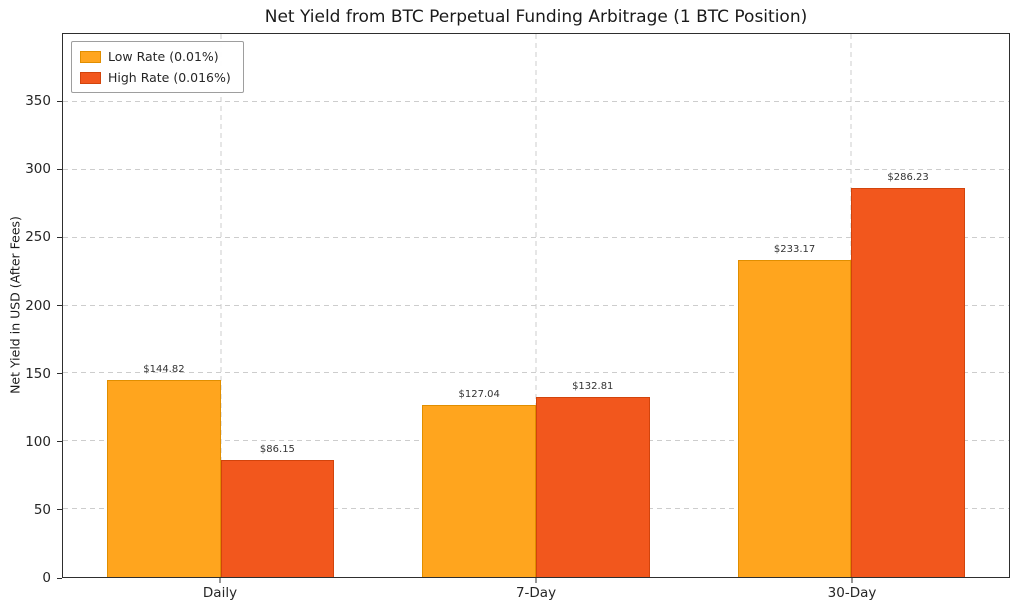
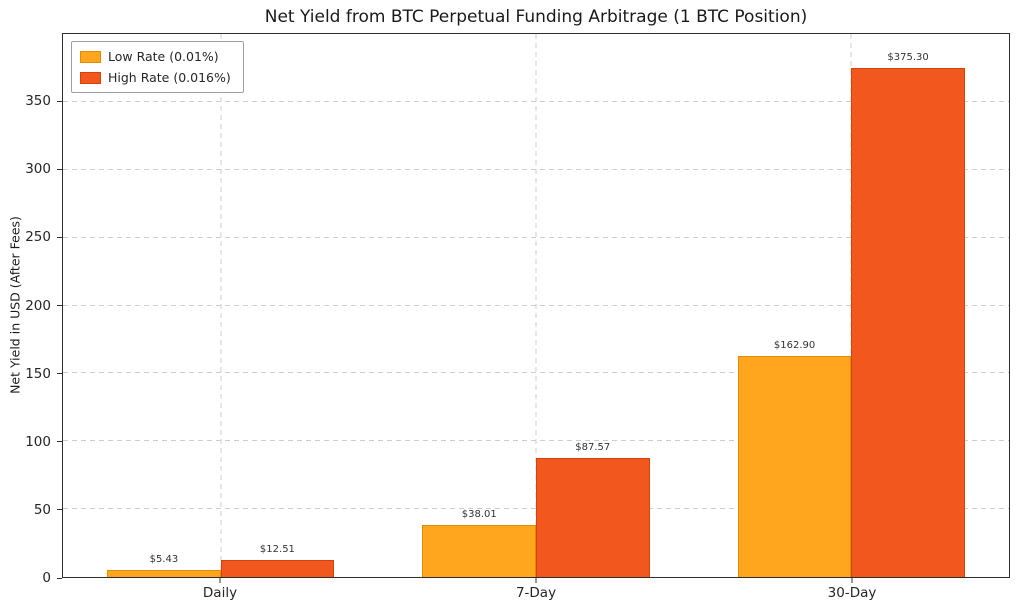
Low Rate (0.01%)/Daily: $144.82 -> $5.43
High Rate (0.016%)/Daily: $86.15 -> $12.51
Low Rate (0.01%)/7-Day: $127.04 -> $38.01
High Rate (0.016%)/7-Day: $132.81 -> $87.57
Low Rate (0.01%)/30-Day: $233.17 -> $162.90
High Rate (0.016%)/30-Day: $286.23 -> $375.30
